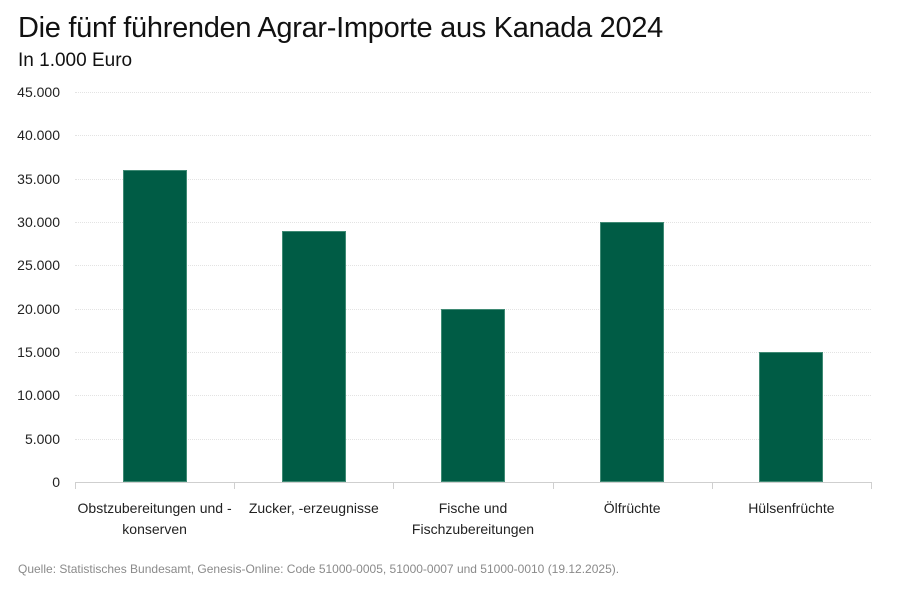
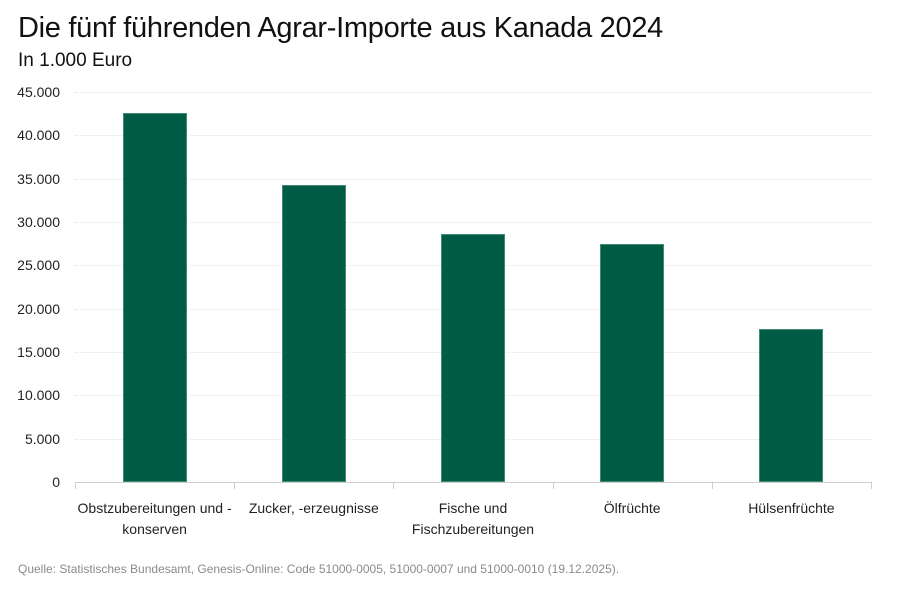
Obstzubereitungen und -konserven: 36000 -> 43000
Zucker, -erzeugnisse: 29000 -> 34000
Fische und Fischzubereitungen: 20000 -> 29000
Ölfrüchte: 30000 -> 28000
Hülsenfrüchte: 15000 -> 18000
